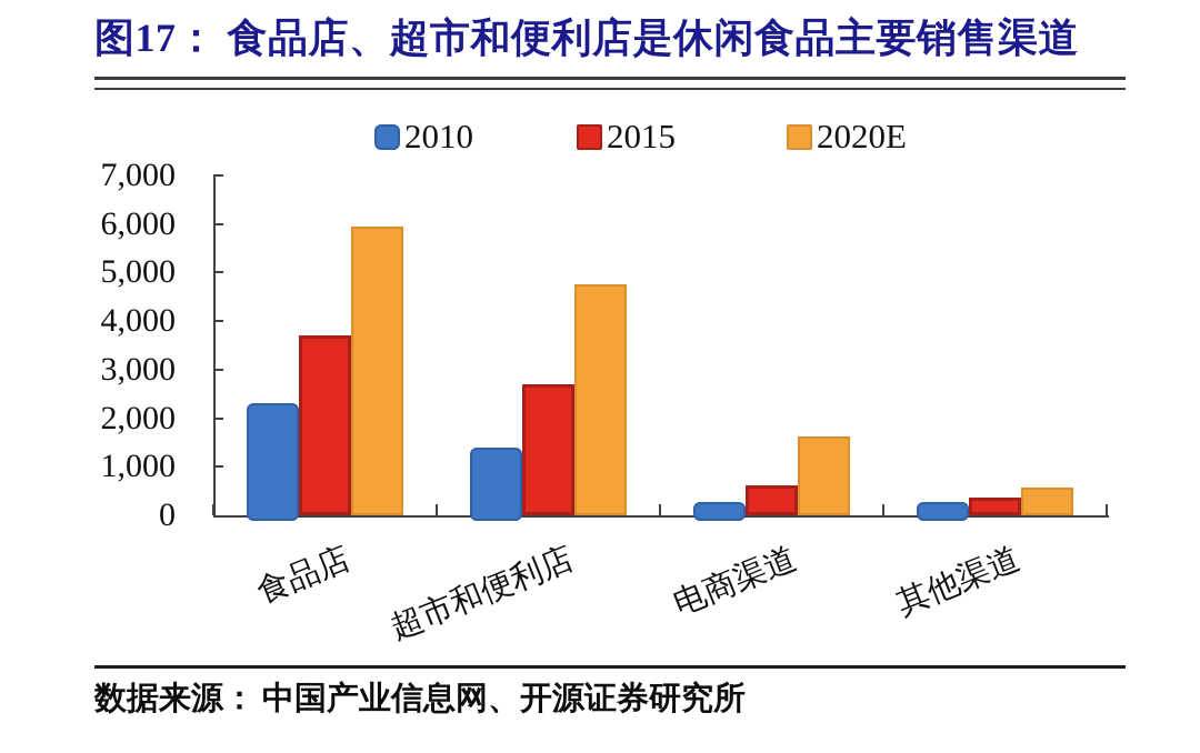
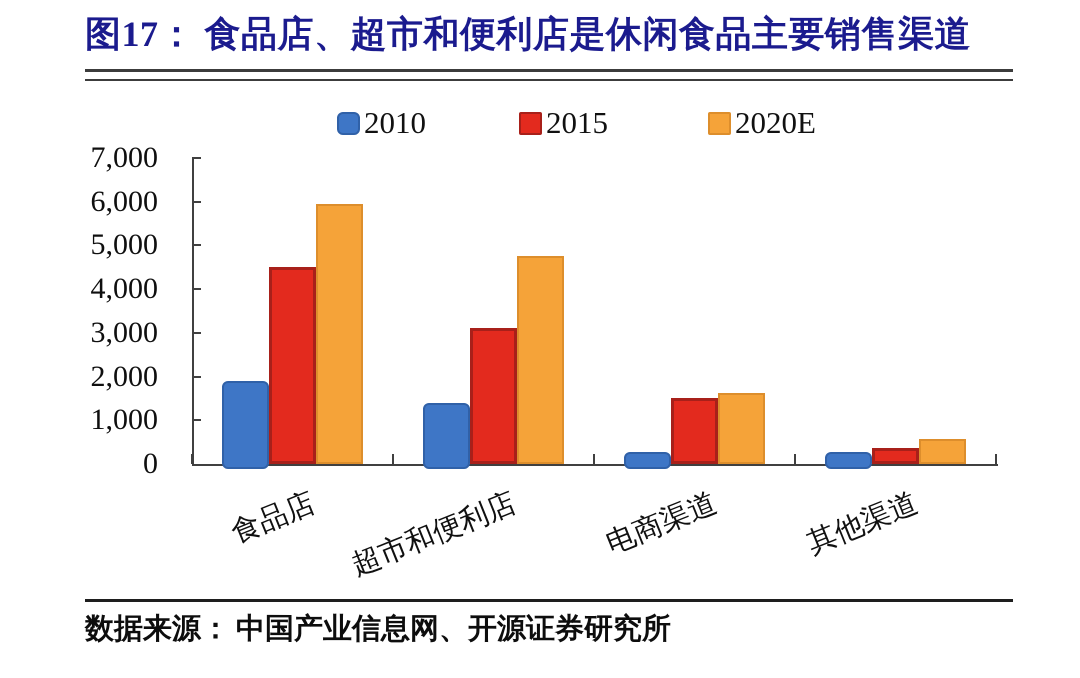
2010/食品店: 2300 -> 1900
2015/食品店: 3700 -> 4500
2015/超市和便利店: 2700 -> 3100
2015/电商渠道: 600 -> 1500
